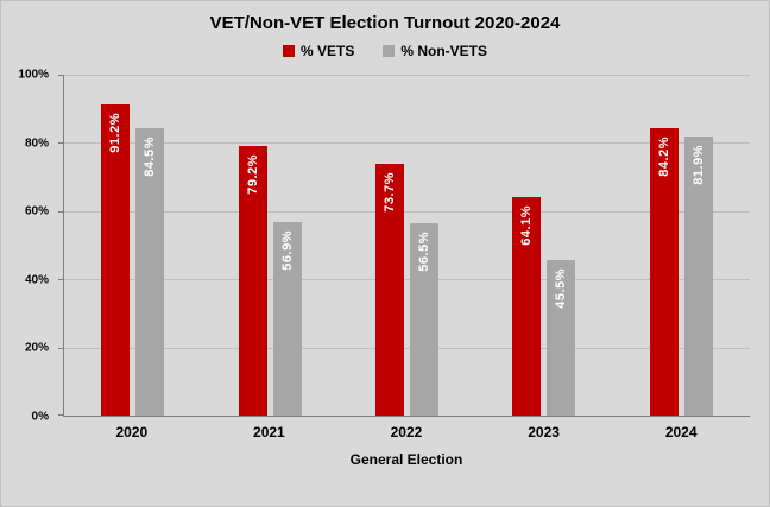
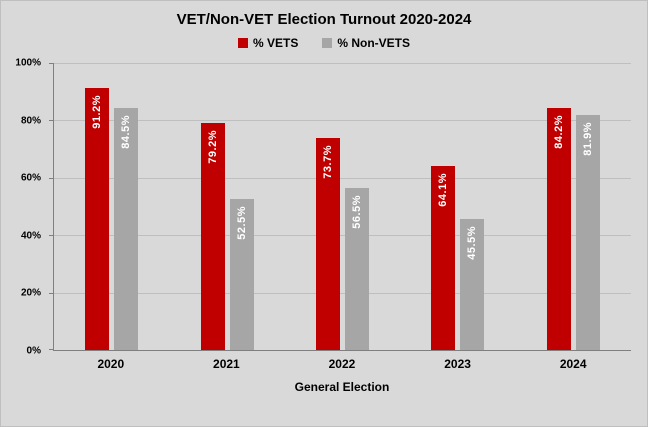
% Non-VETS/2021: 56.9% -> 52.5%
